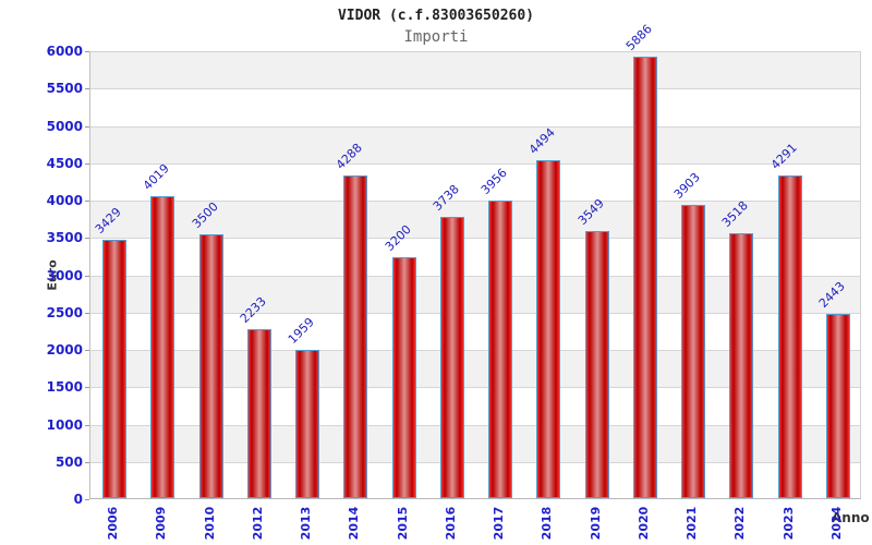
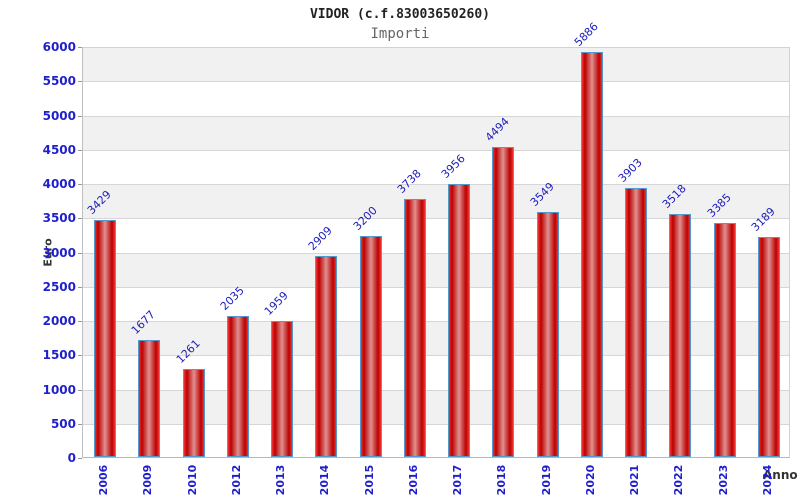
2009: 4019 -> 1677
2010: 3500 -> 1261
2012: 2233 -> 2035
2014: 4288 -> 2909
2023: 4291 -> 3385
2024: 2443 -> 3189
